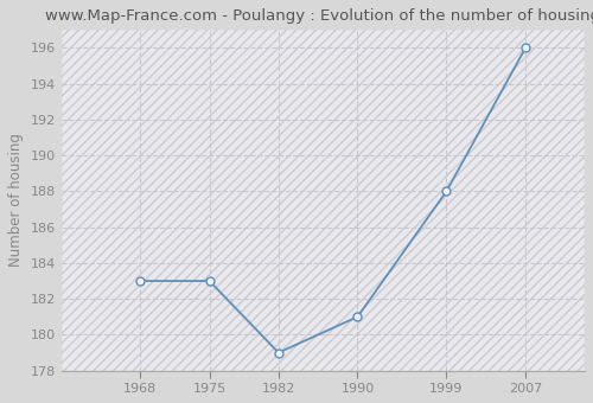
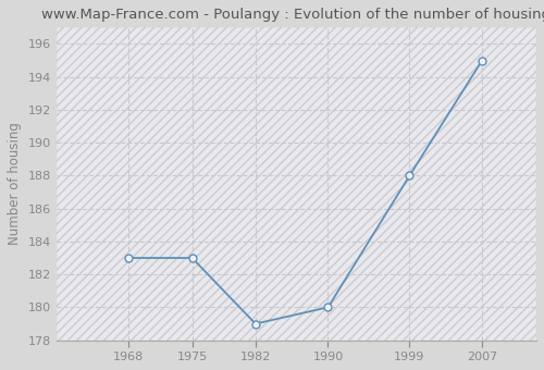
1990: 181 -> 180
2007: 196 -> 195
